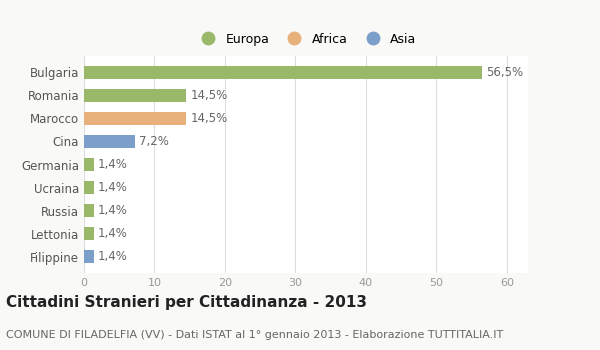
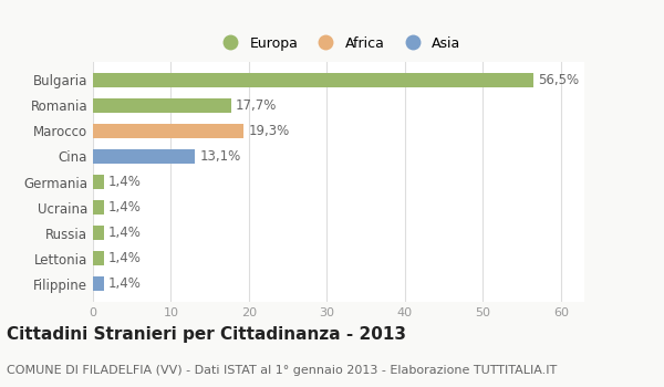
Romania: 14,5% -> 17,7%
Marocco: 14,5% -> 19,3%
Cina: 7,2% -> 13,1%
